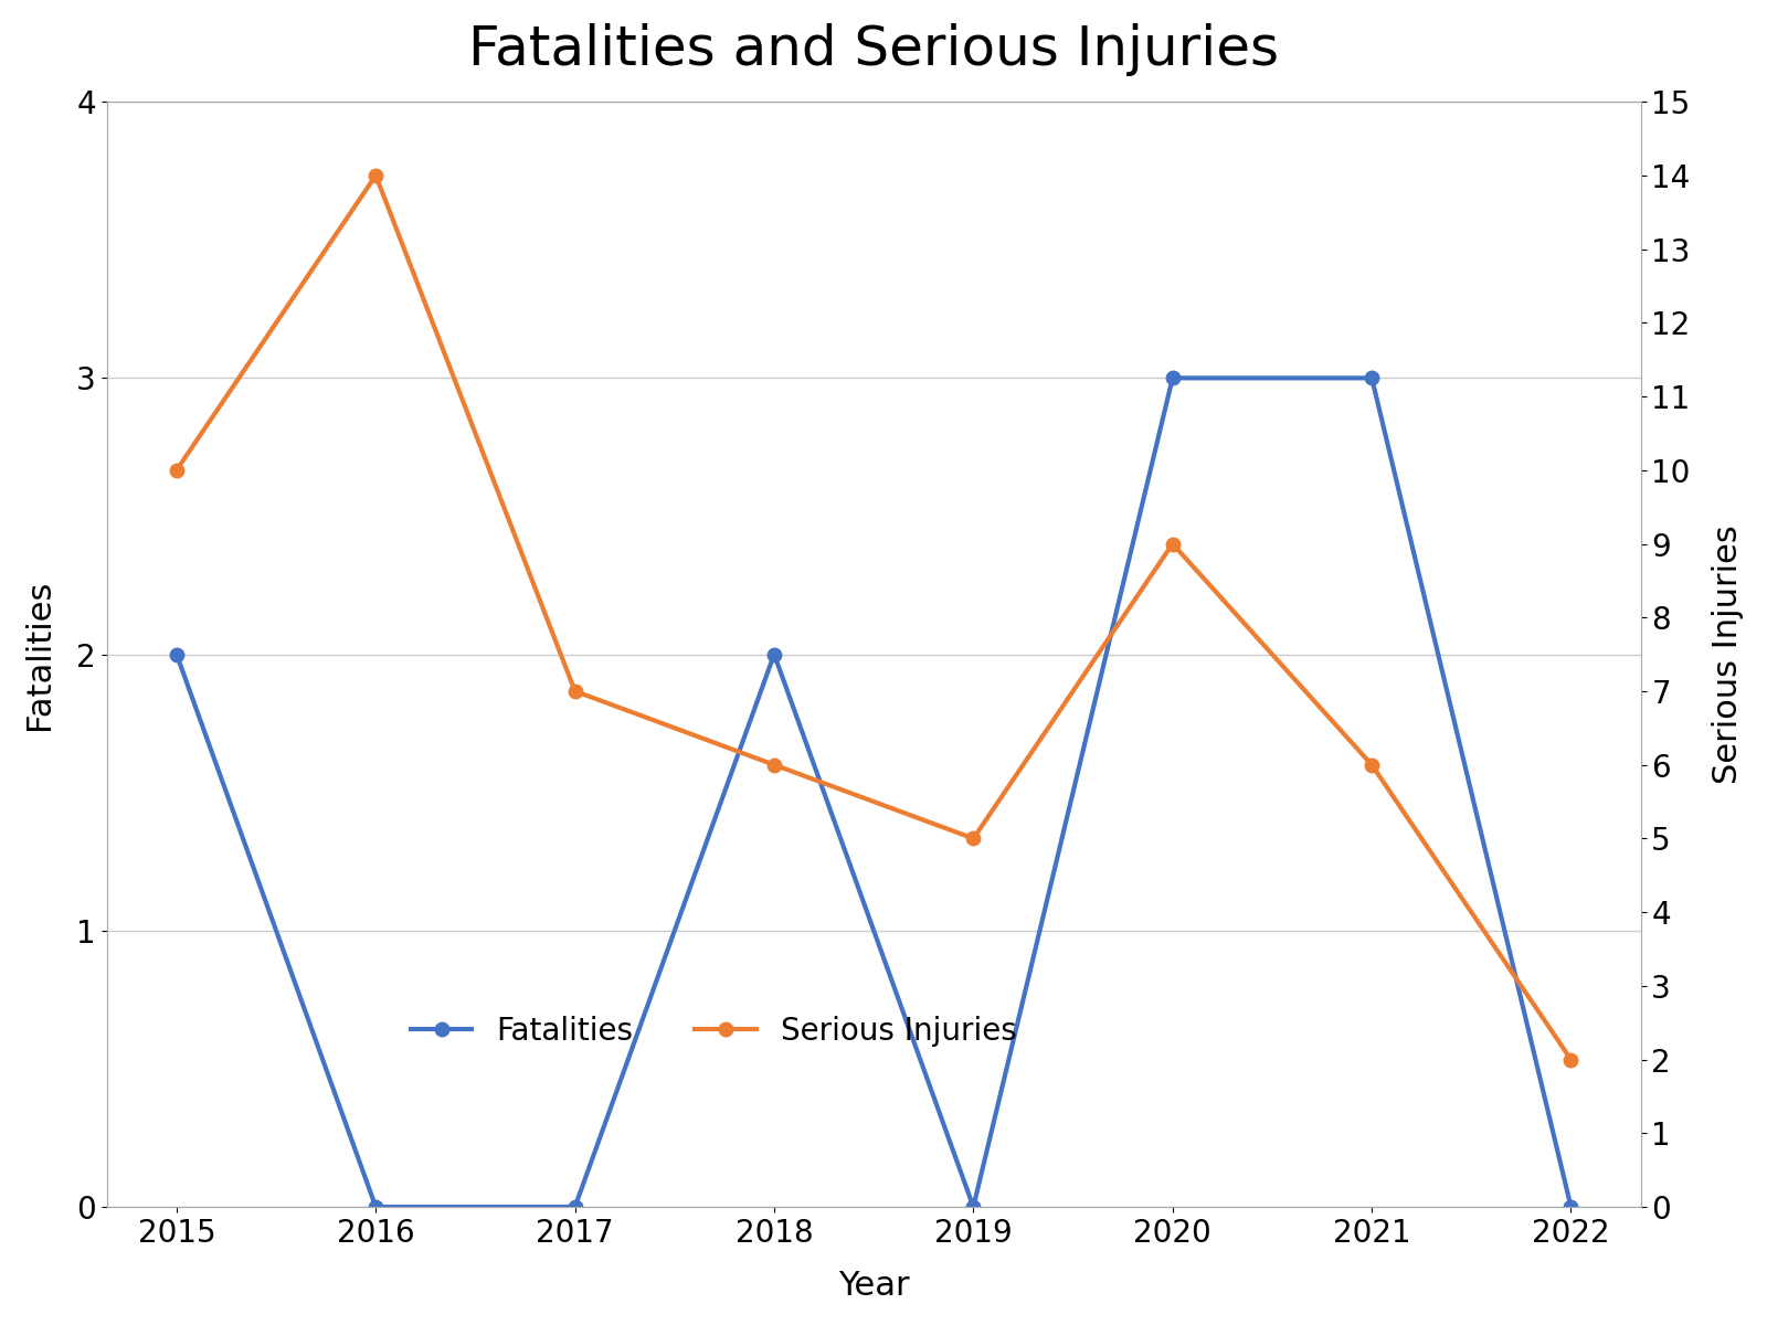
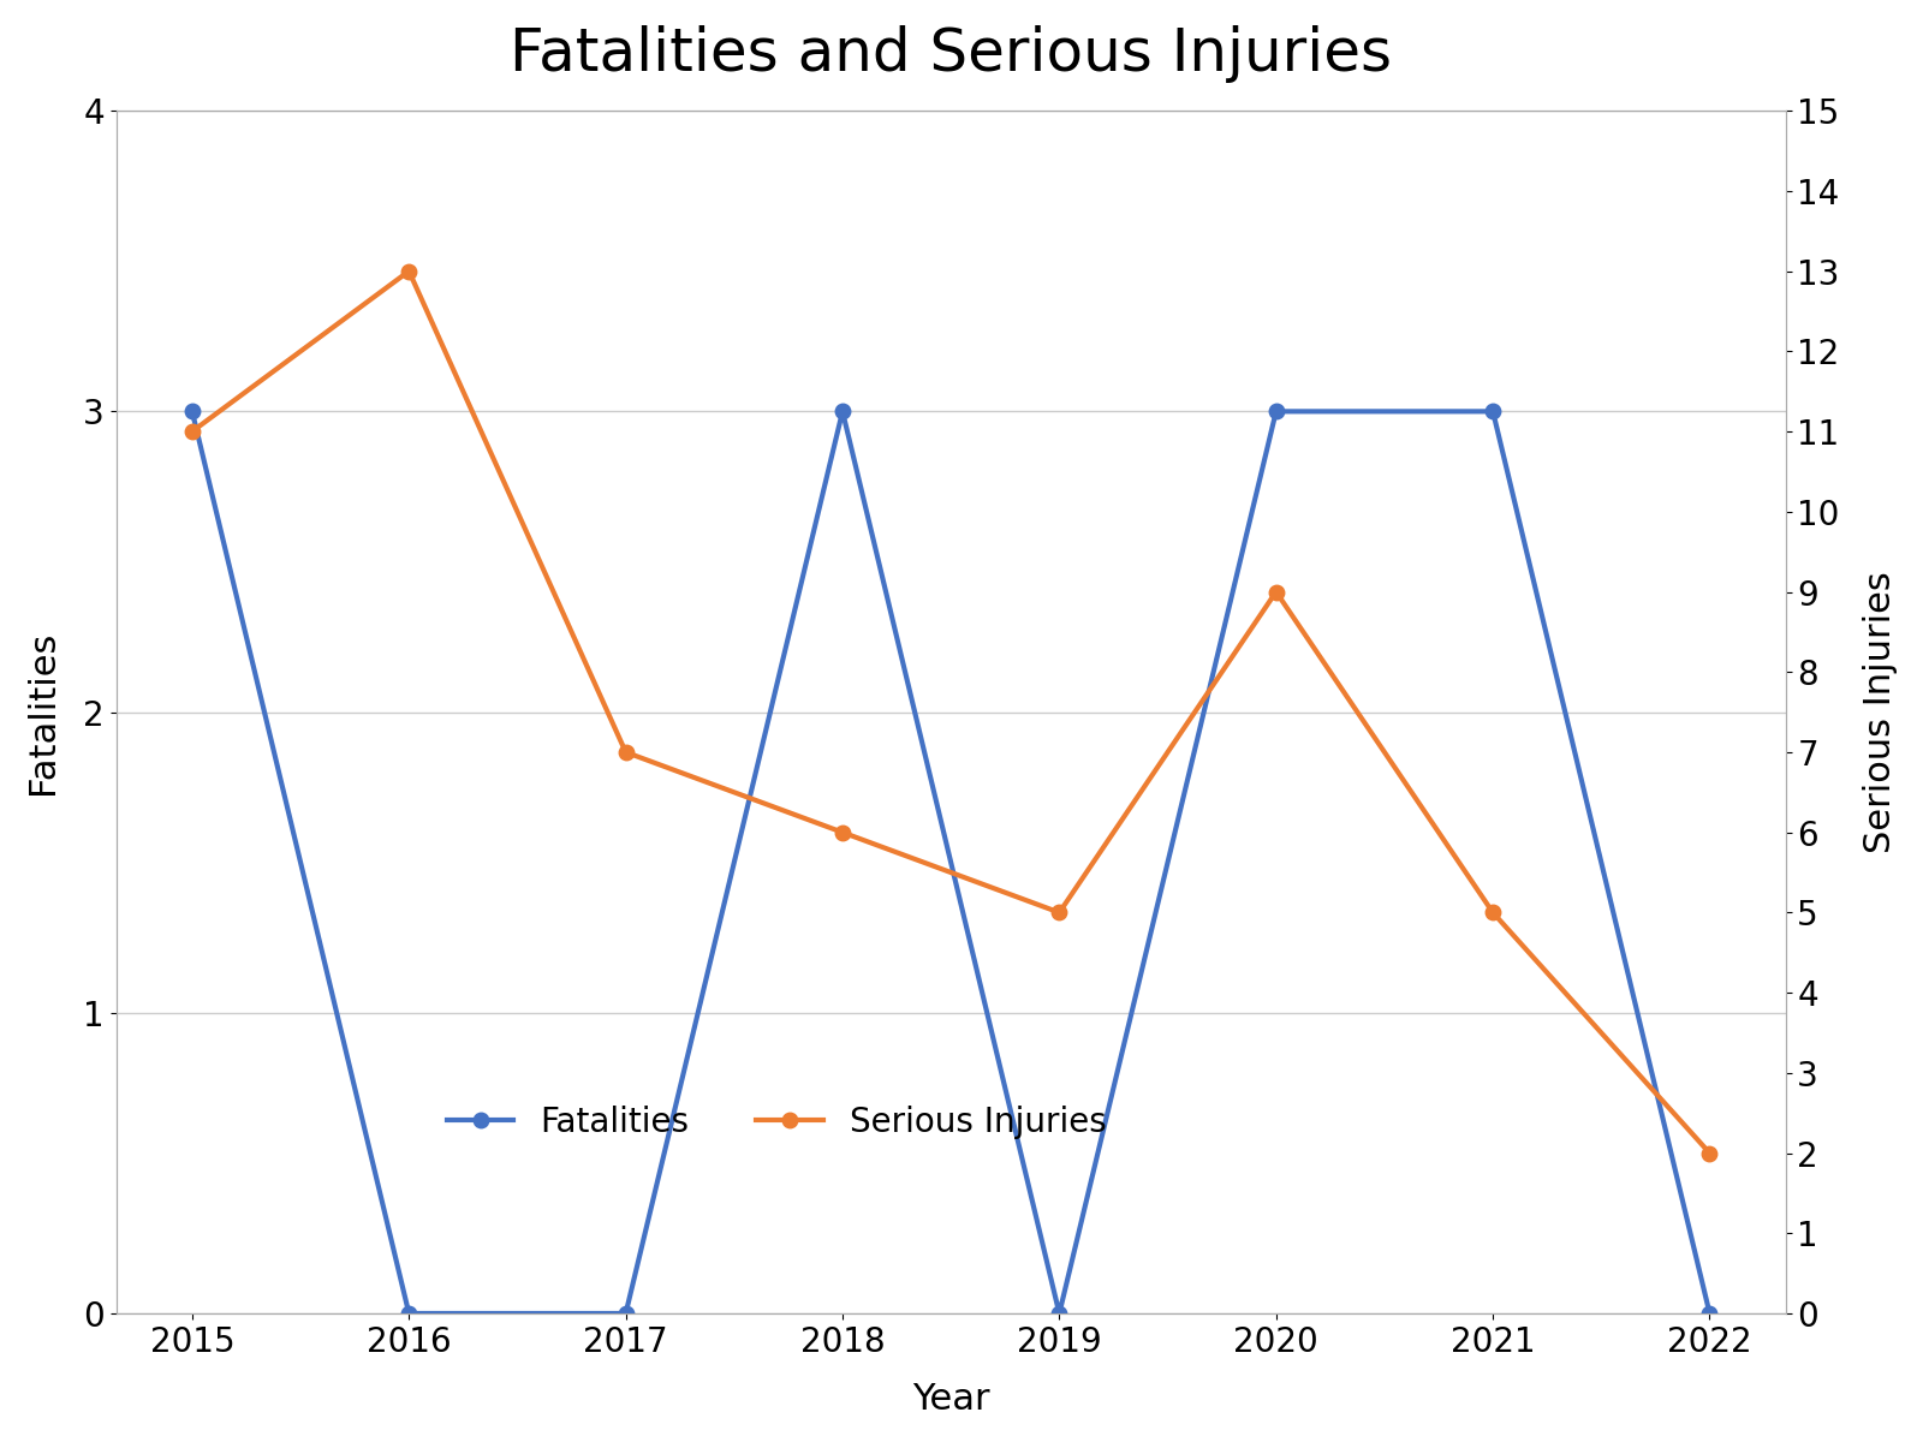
Fatalities/2015: 2 -> 3
Serious Injuries/2015: 10 -> 11
Serious Injuries/2016: 14 -> 13
Fatalities/2018: 2 -> 3
Serious Injuries/2021: 6 -> 5
